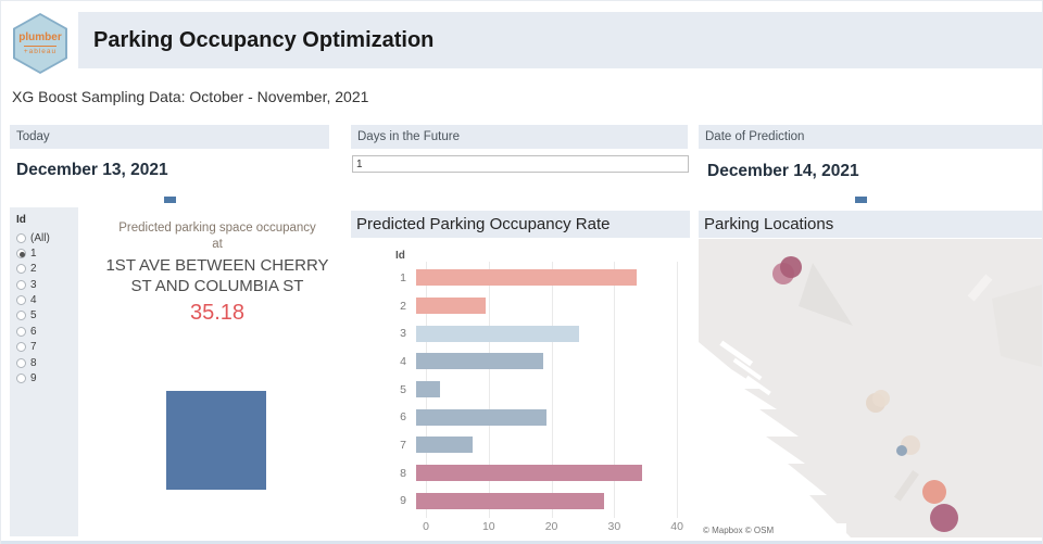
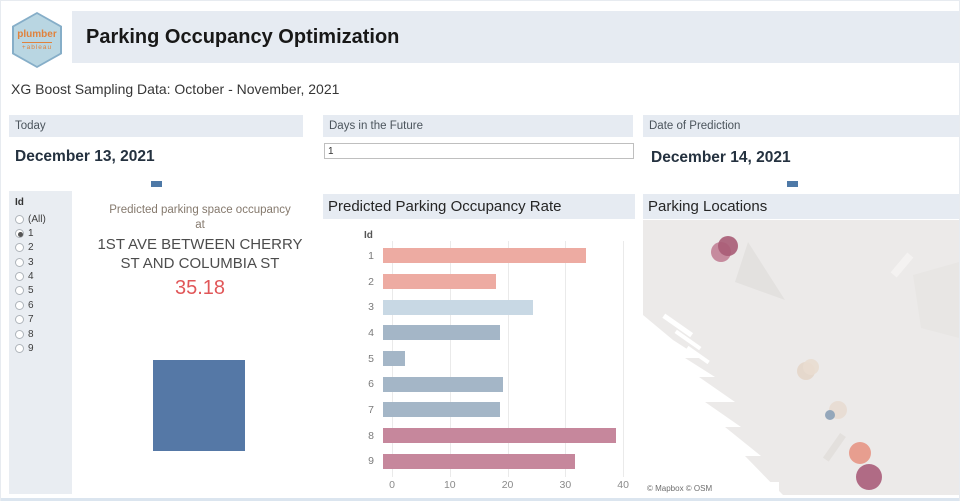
2: 11 -> 20
7: 9 -> 20
8: 36 -> 40
9: 30 -> 33
